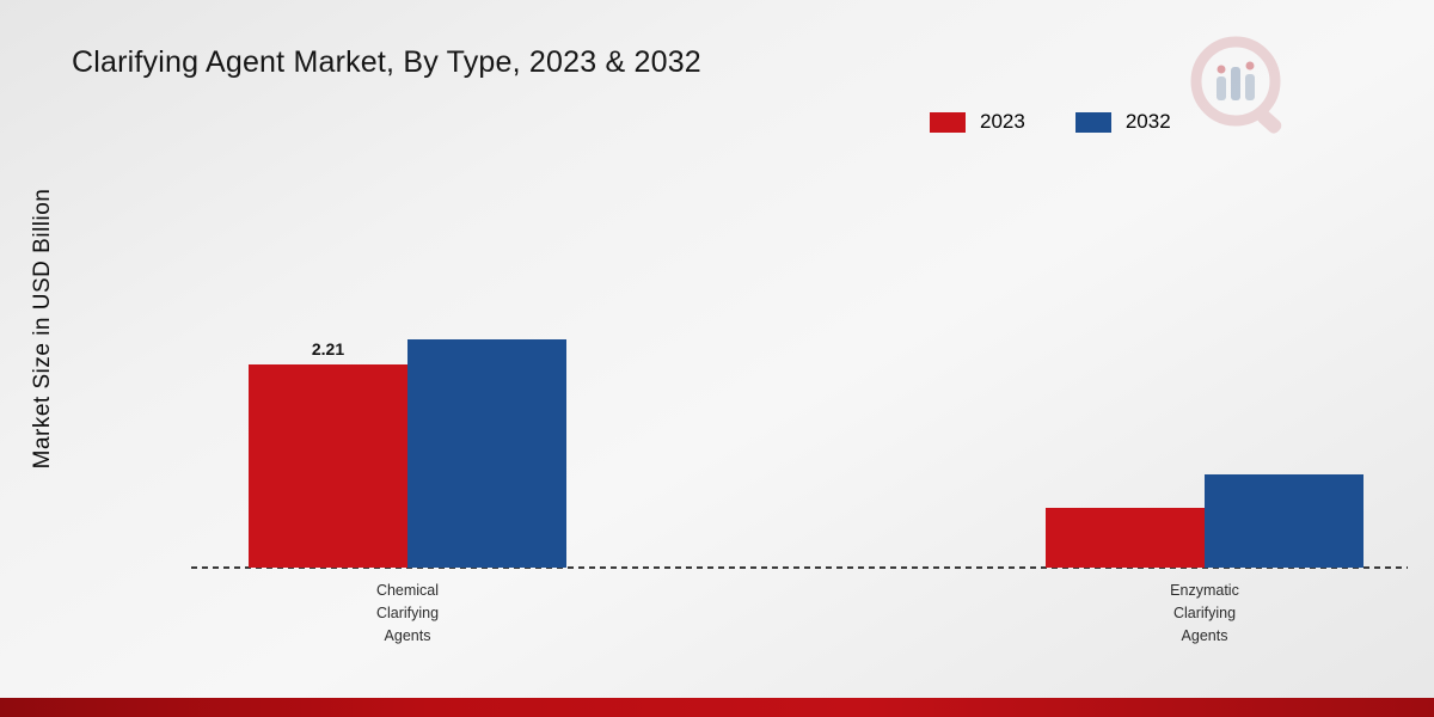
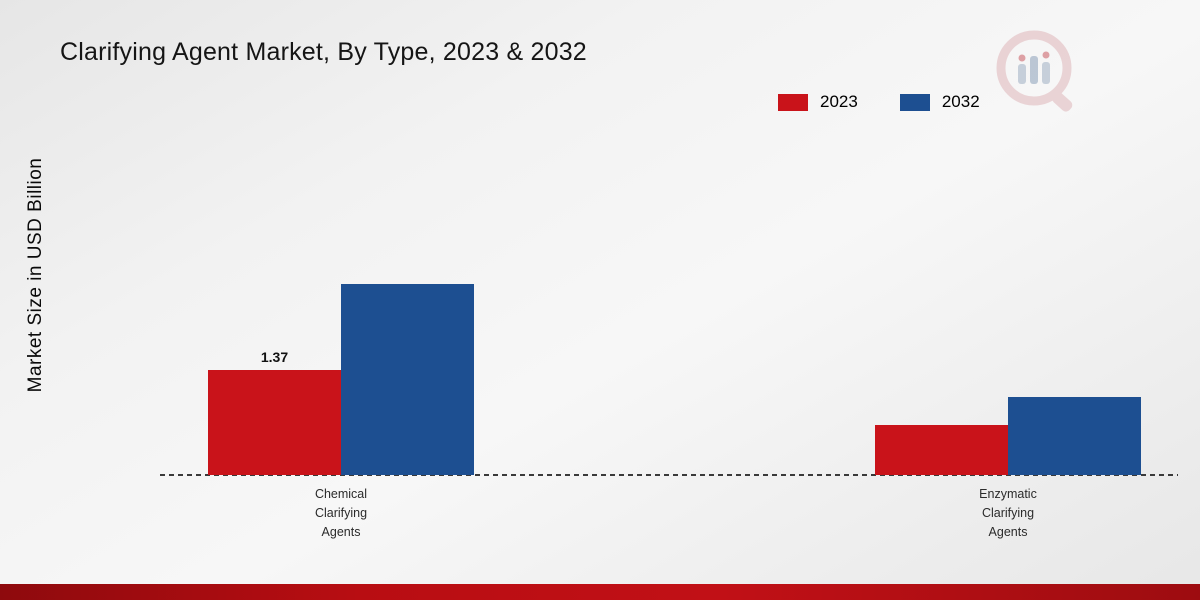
2023/Chemical Clarifying Agents: 2.21 -> 1.37
